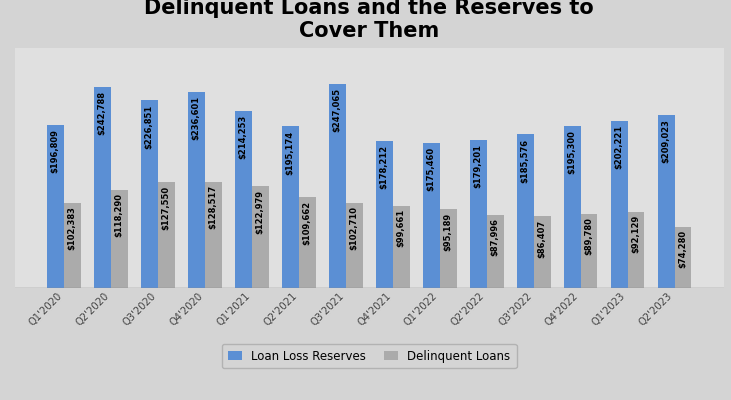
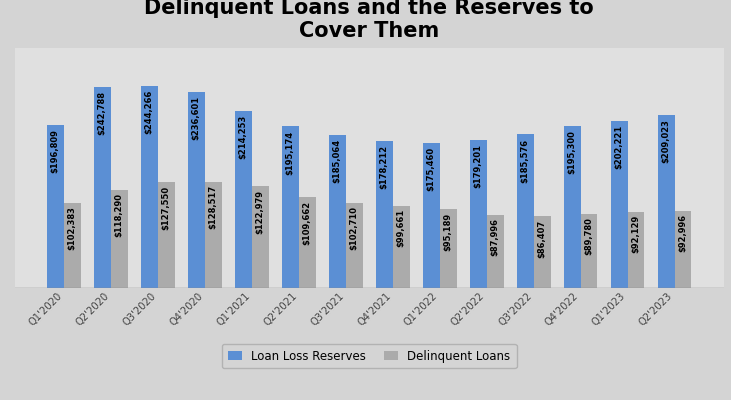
Loan Loss Reserves/Q3'2020: $226,851 -> $244,266
Loan Loss Reserves/Q3'2021: $247,065 -> $185,064
Delinquent Loans/Q2'2023: $74,280 -> $92,996
